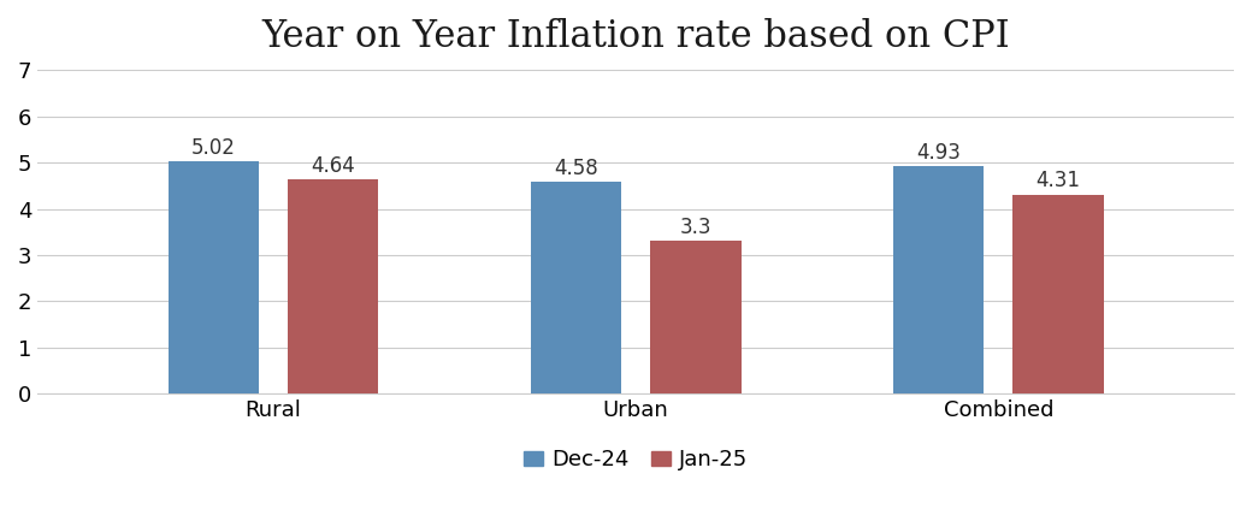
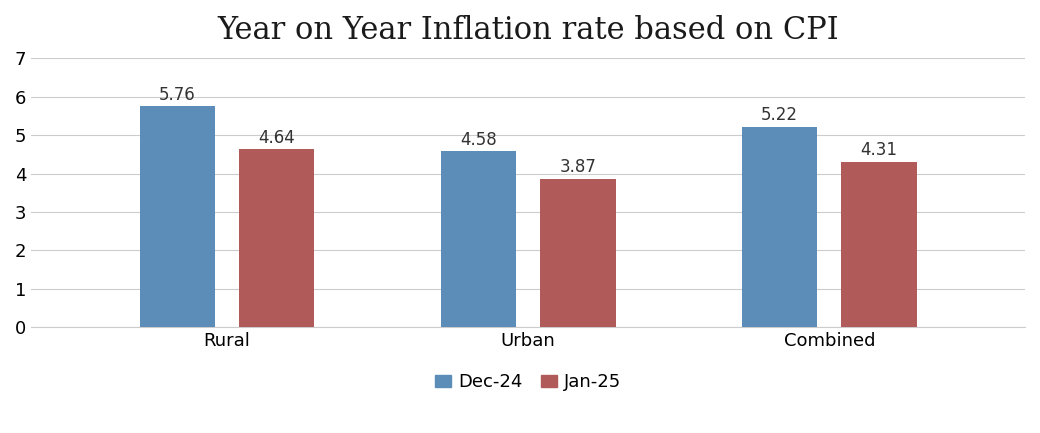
Dec-24/Rural: 5.02 -> 5.76
Jan-25/Urban: 3.3 -> 3.87
Dec-24/Combined: 4.93 -> 5.22
